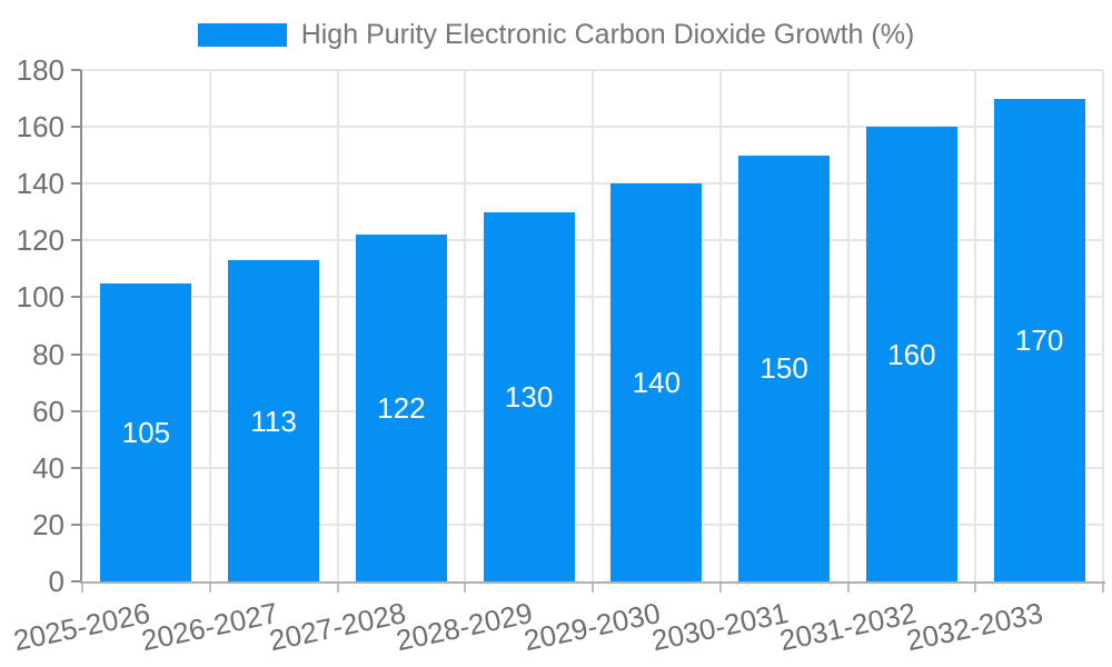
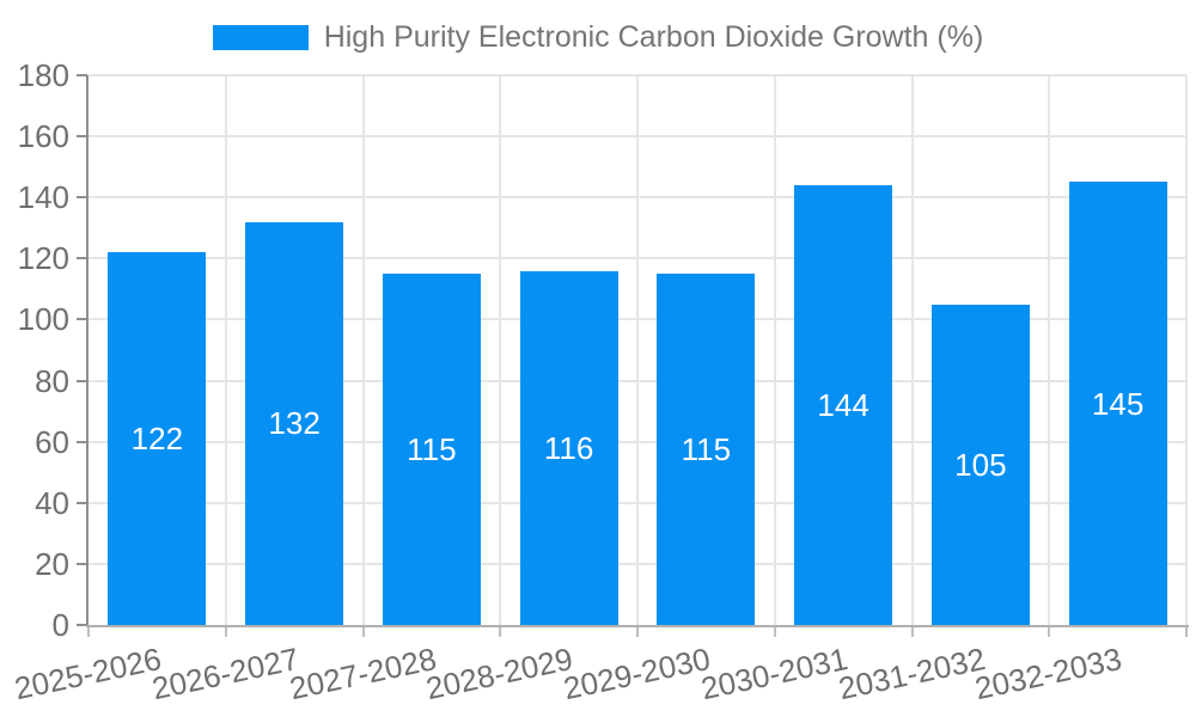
2025-2026: 105 -> 122
2026-2027: 113 -> 132
2027-2028: 122 -> 115
2028-2029: 130 -> 116
2029-2030: 140 -> 115
2030-2031: 150 -> 144
2031-2032: 160 -> 105
2032-2033: 170 -> 145
